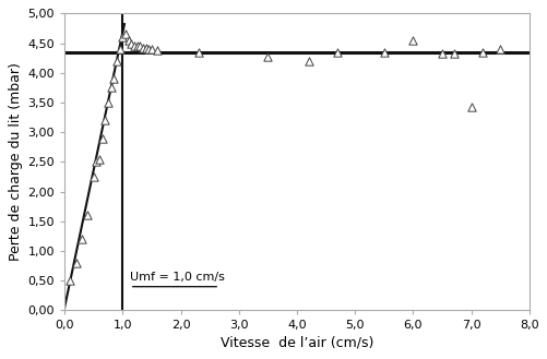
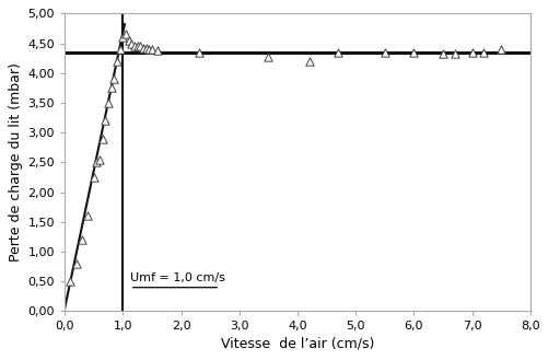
6,0: 4,54 -> 4,35
7,0: 3,42 -> 4,35
